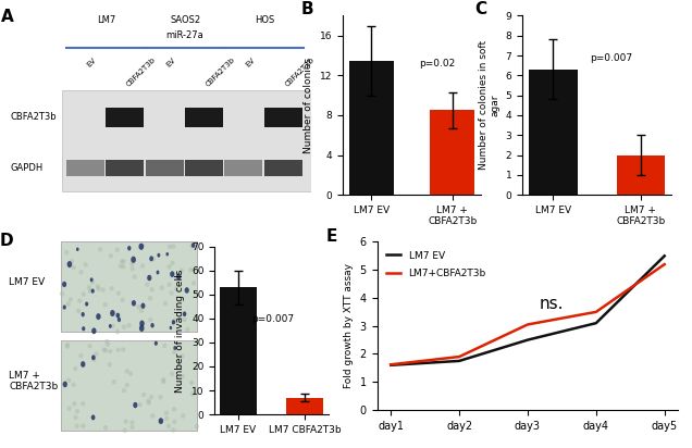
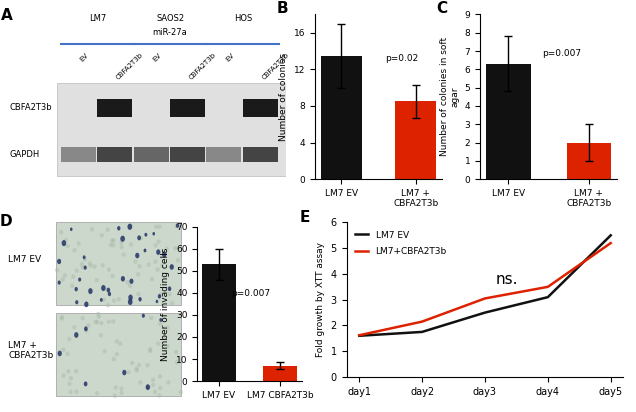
LM7+CBFA2T3b/day2: 1.90 -> 2.15
